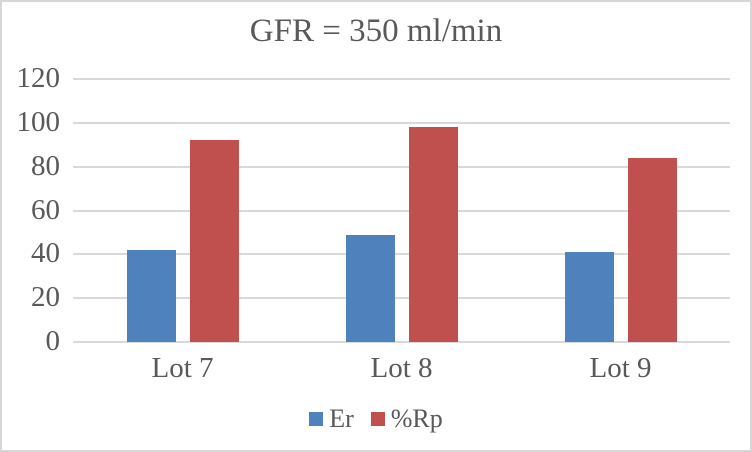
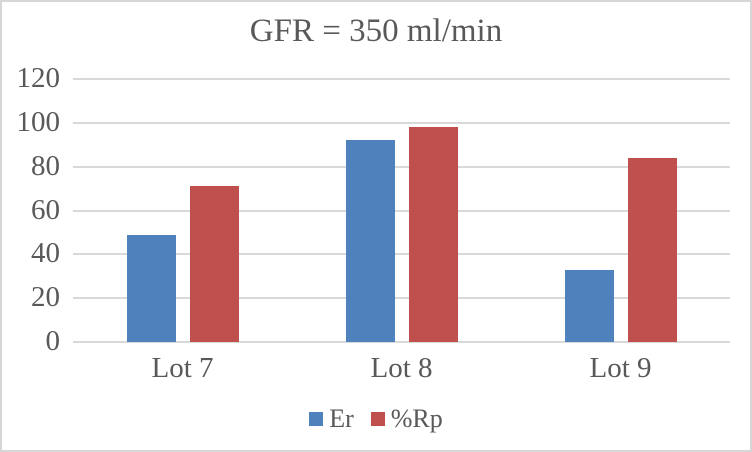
Er/Lot 7: 42 -> 49
%Rp/Lot 7: 92 -> 71
Er/Lot 8: 49 -> 92
Er/Lot 9: 41 -> 33
